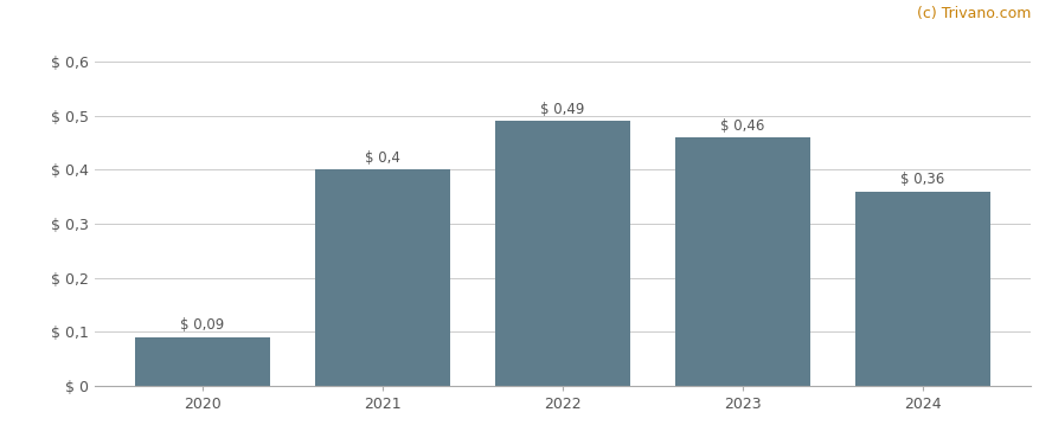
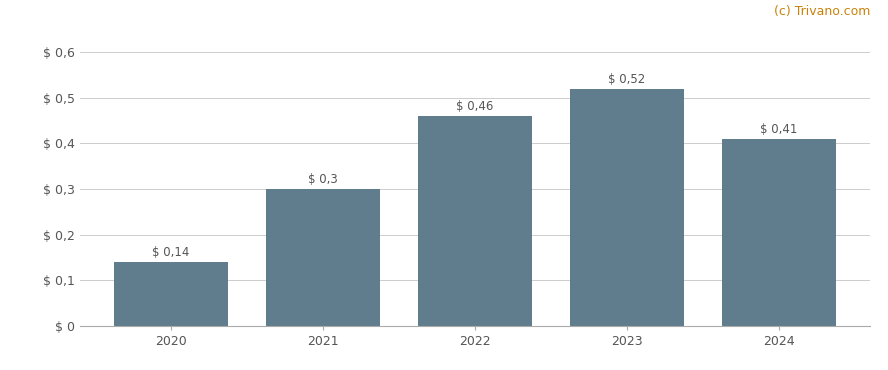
2020: 0,09 -> 0,14
2021: 0,4 -> 0,3
2022: 0,49 -> 0,46
2023: 0,46 -> 0,52
2024: 0,36 -> 0,41
